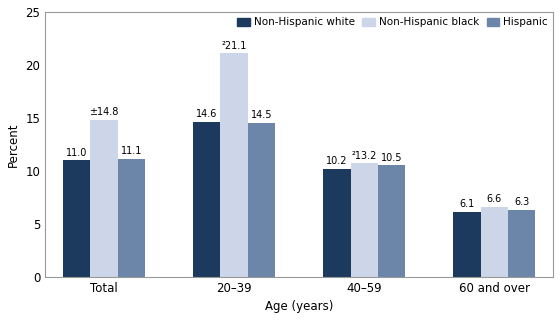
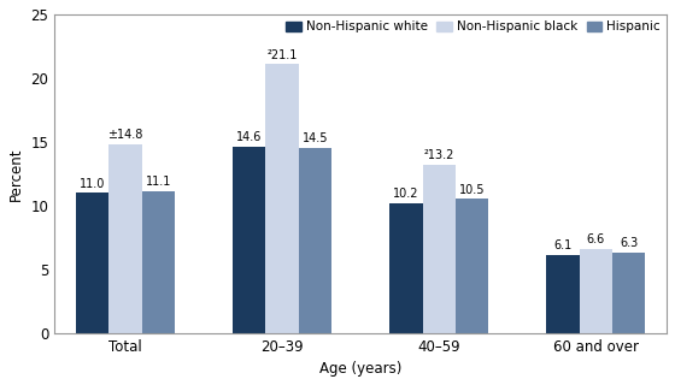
Non-Hispanic black/40–59: 10.7 -> 13.2
